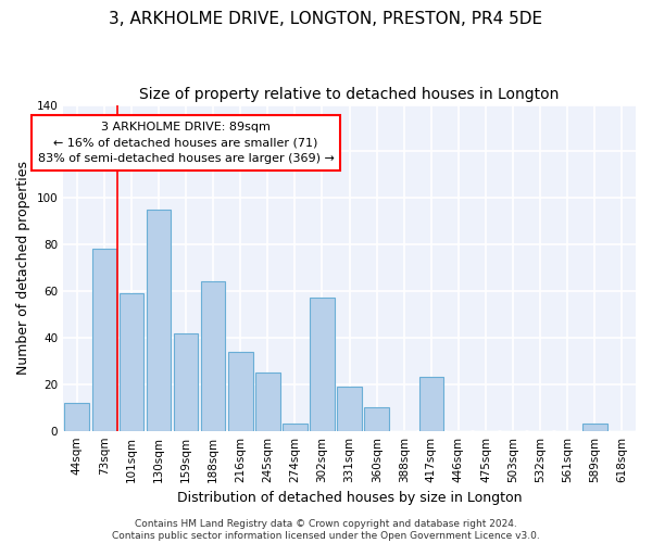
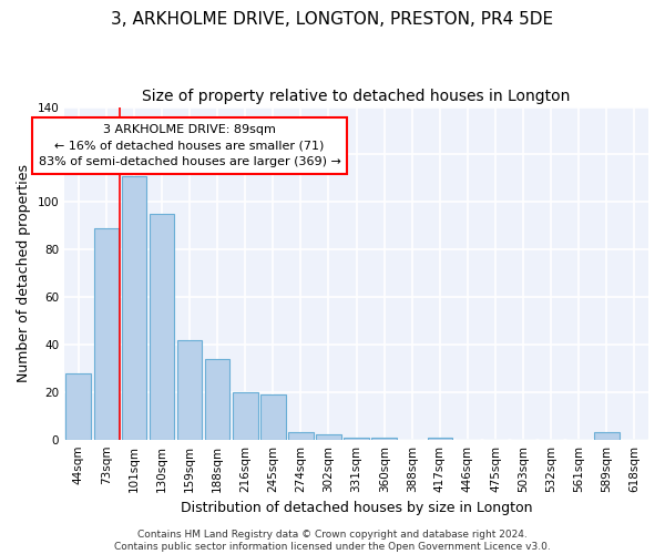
44sqm: 12 -> 28
73sqm: 78 -> 89
101sqm: 59 -> 111
188sqm: 64 -> 34
216sqm: 34 -> 20
245sqm: 25 -> 19
302sqm: 57 -> 2
331sqm: 19 -> 1
360sqm: 10 -> 1
417sqm: 23 -> 1
